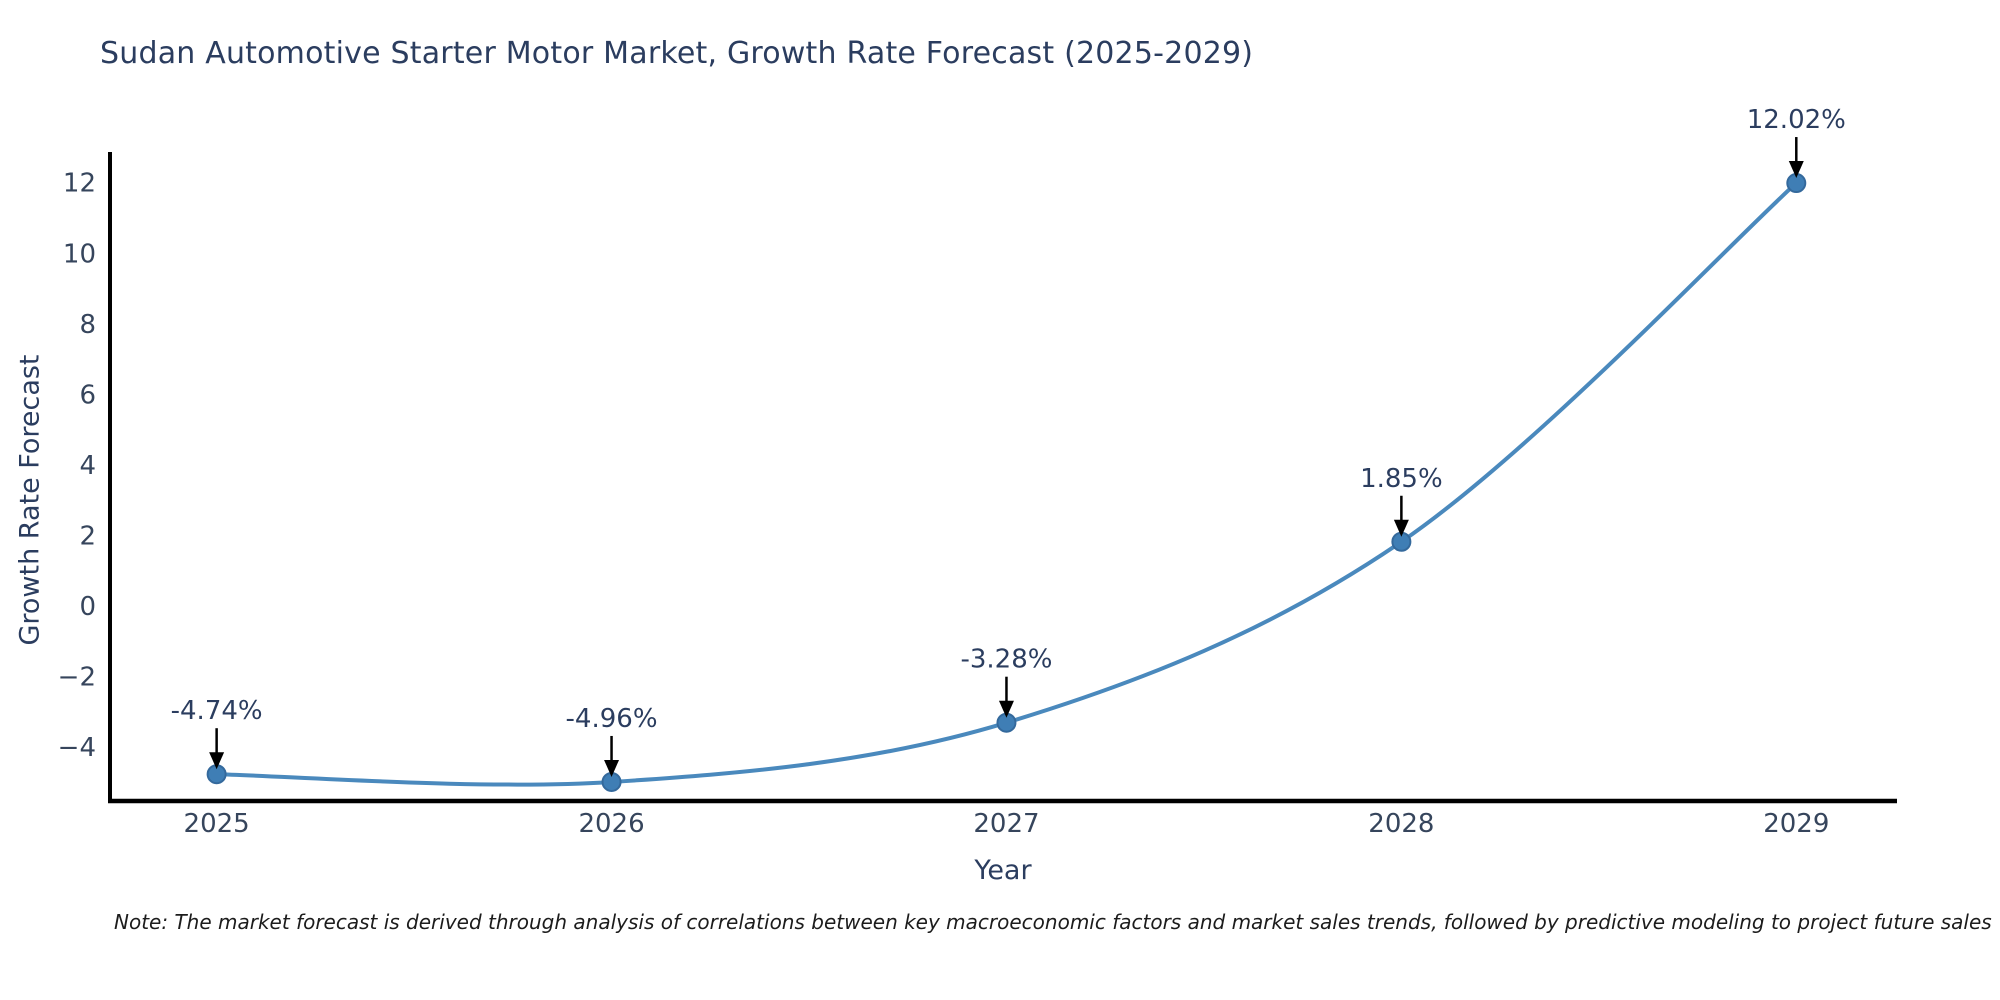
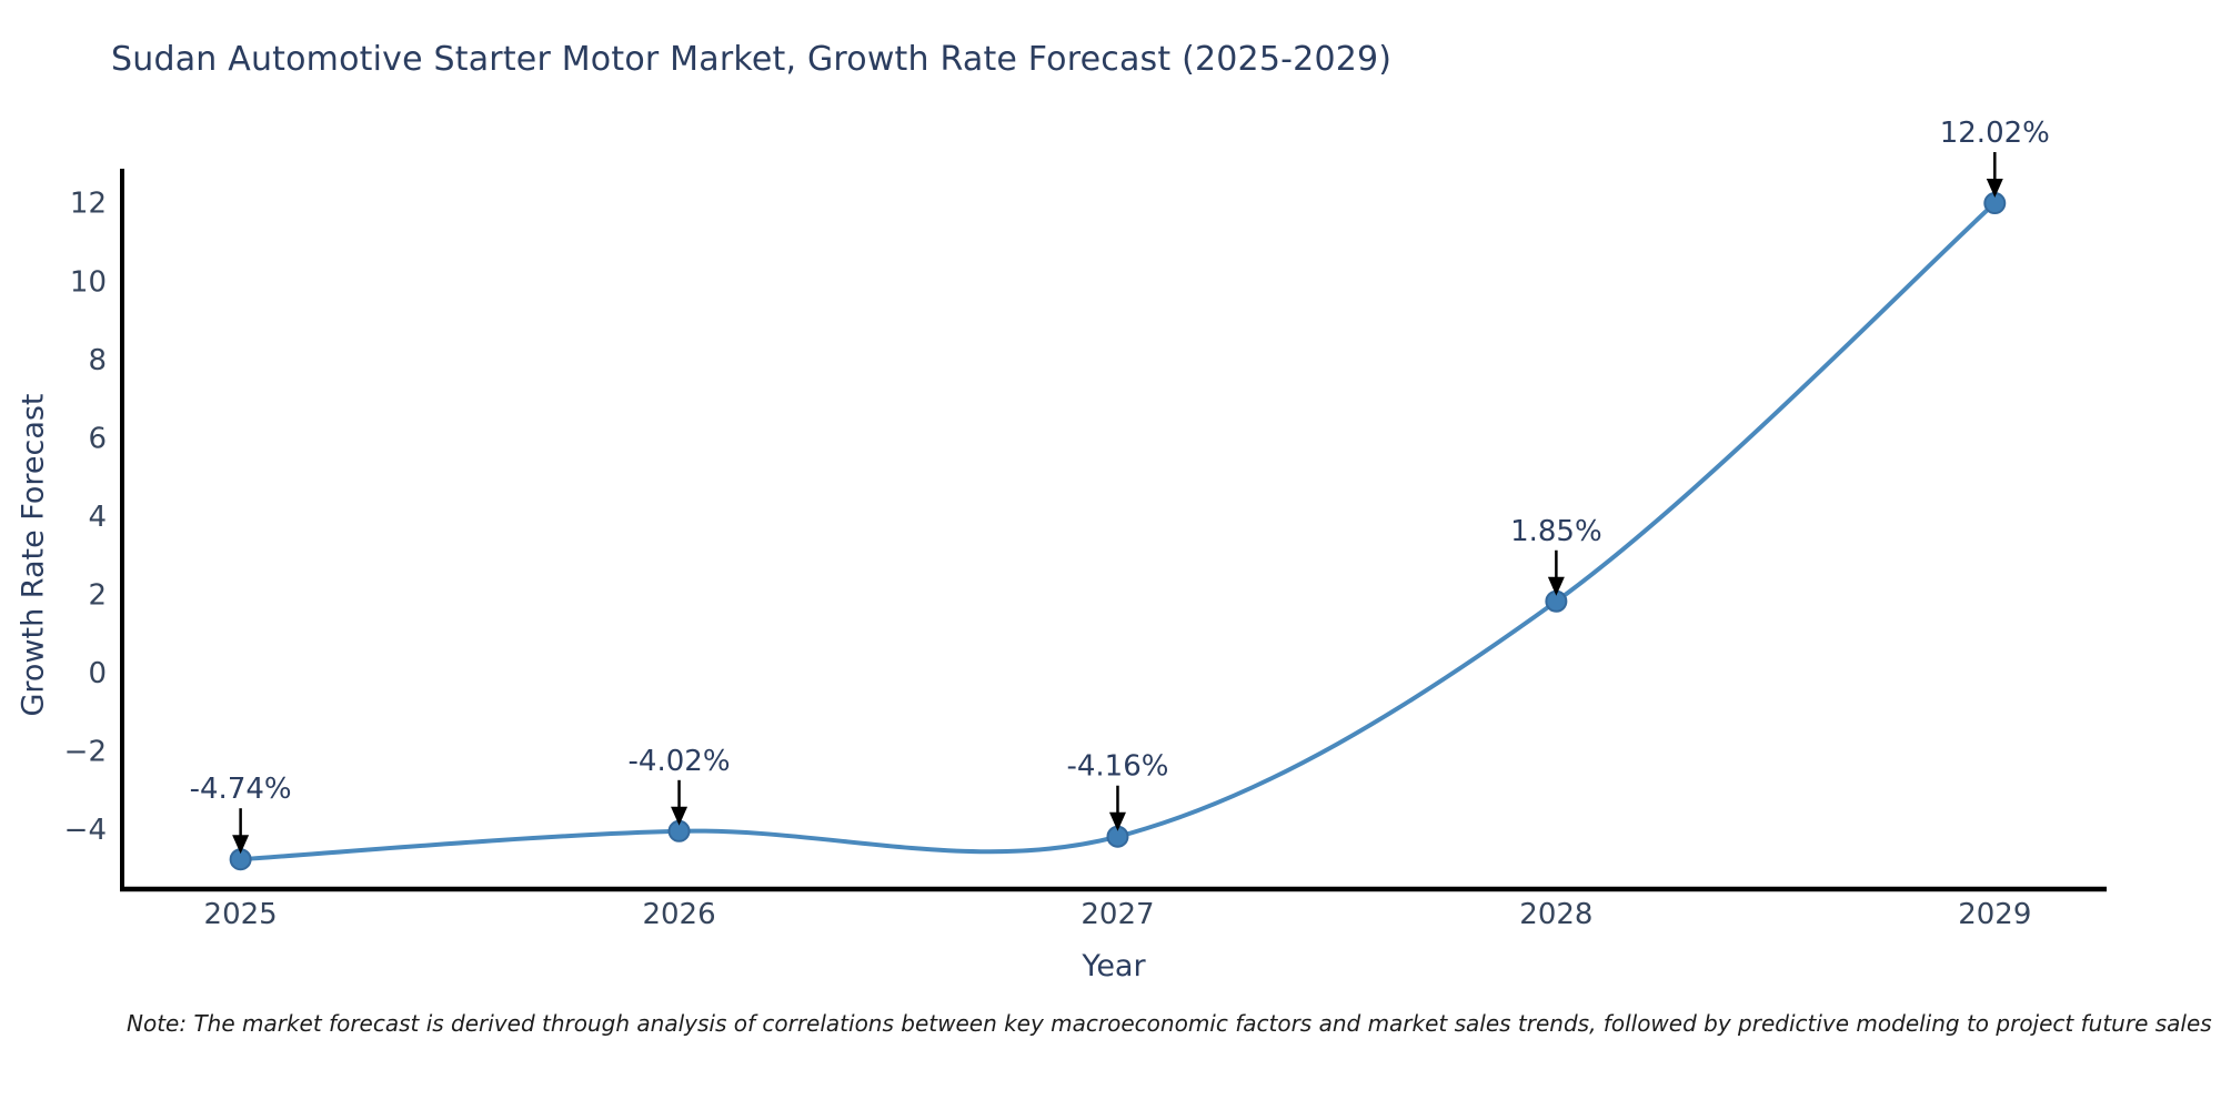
2026: -4.96% -> -4.02%
2027: -3.28% -> -4.16%
